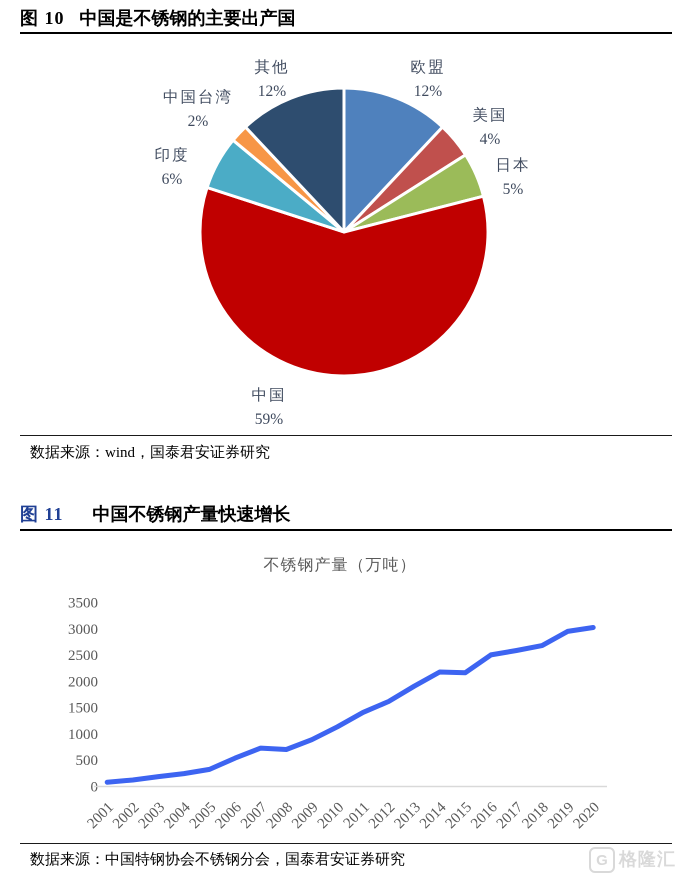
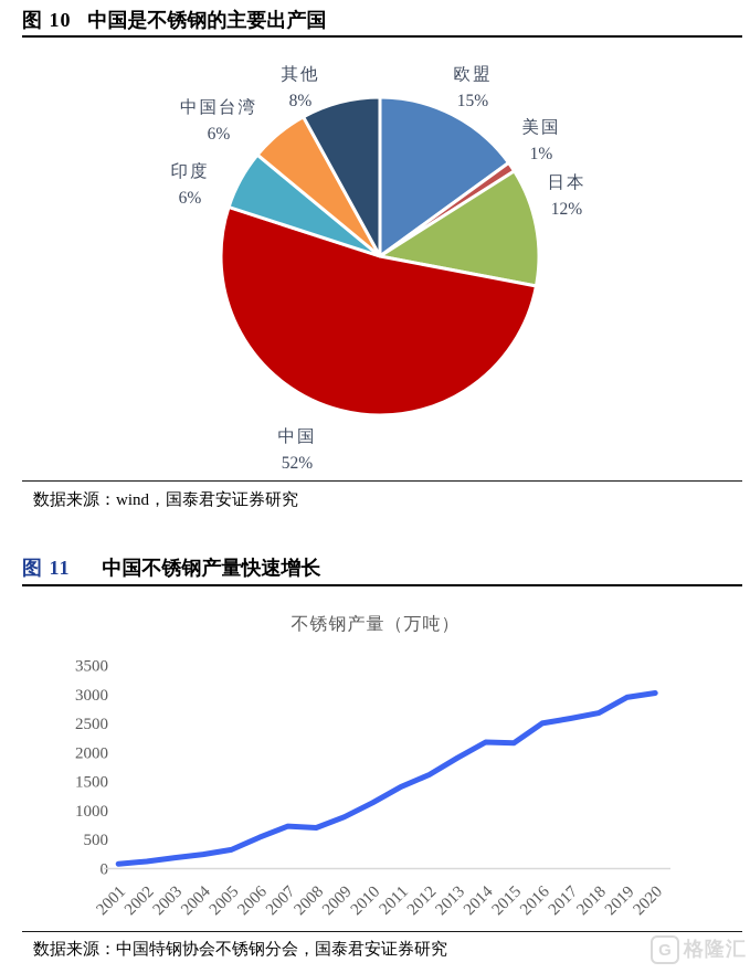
中国是不锈钢的主要出产国/欧盟: 12% -> 15%
中国是不锈钢的主要出产国/美国: 4% -> 1%
中国是不锈钢的主要出产国/日本: 5% -> 12%
中国是不锈钢的主要出产国/中国: 59% -> 52%
中国是不锈钢的主要出产国/中国台湾: 2% -> 6%
中国是不锈钢的主要出产国/其他: 12% -> 8%
